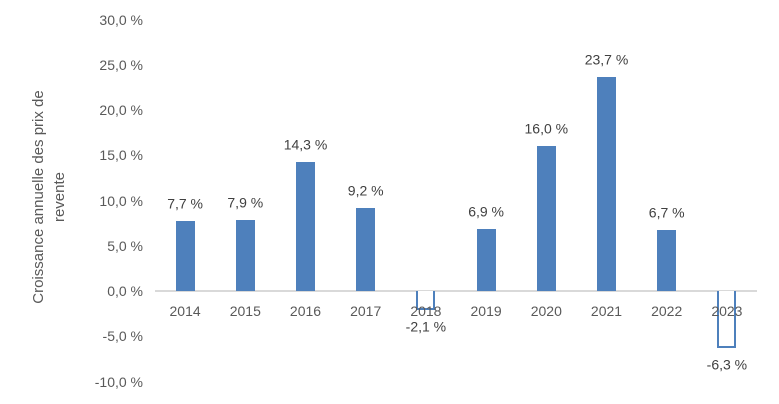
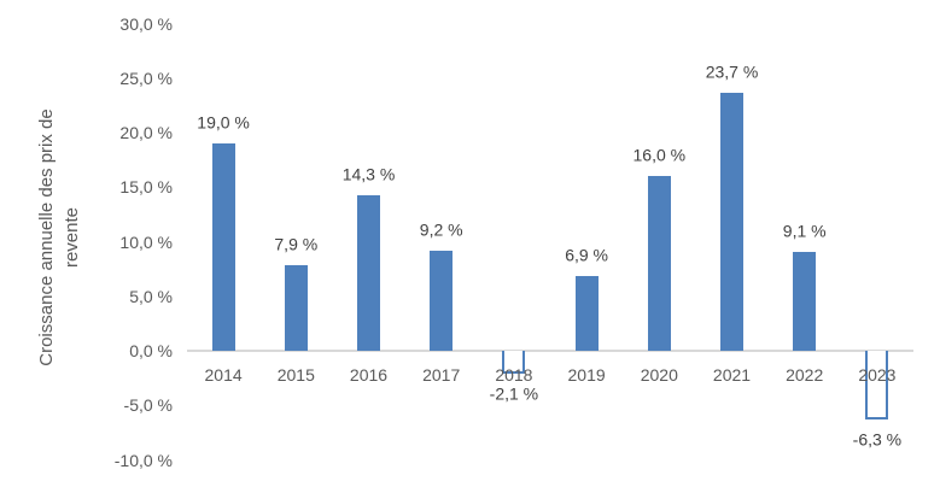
2014: 7,7 -> 19,0
2022: 6,7 -> 9,1
